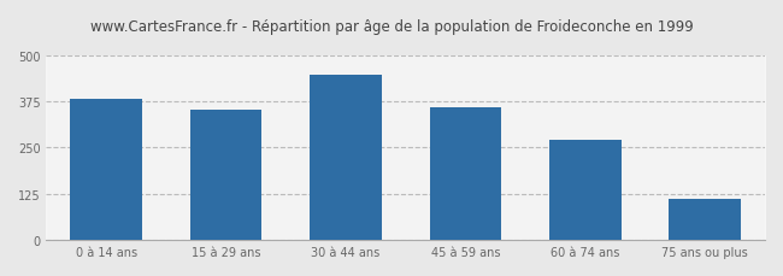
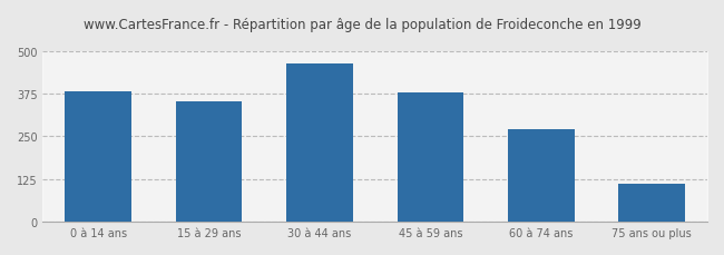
30 à 44 ans: 445 -> 462
45 à 59 ans: 360 -> 378
